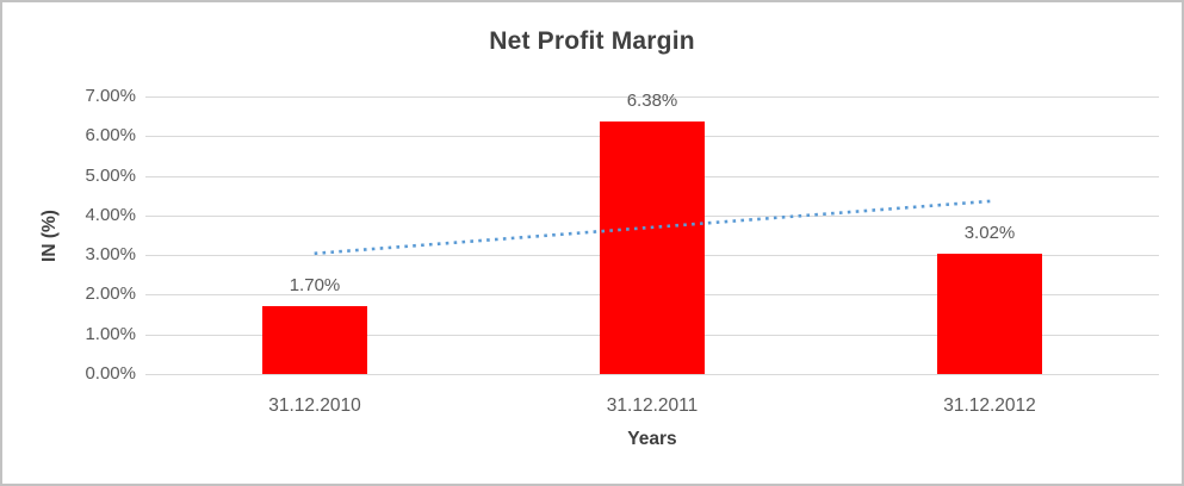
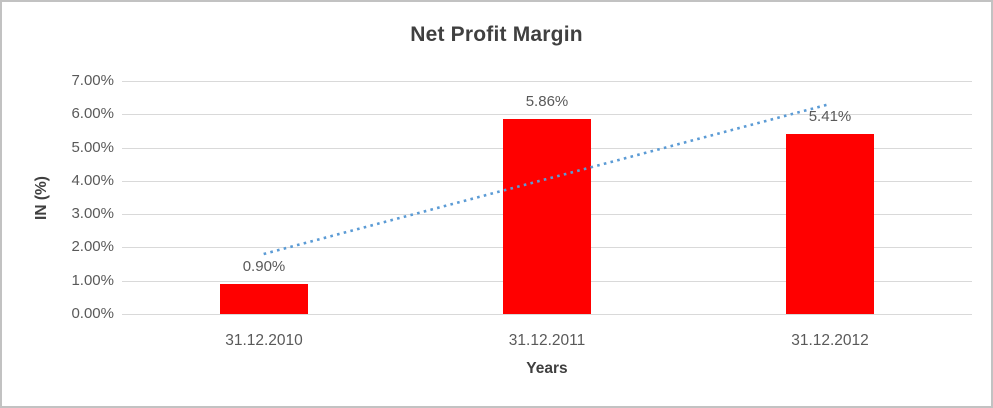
31.12.2010: 1.70% -> 0.90%
31.12.2011: 6.38% -> 5.86%
31.12.2012: 3.02% -> 5.41%
